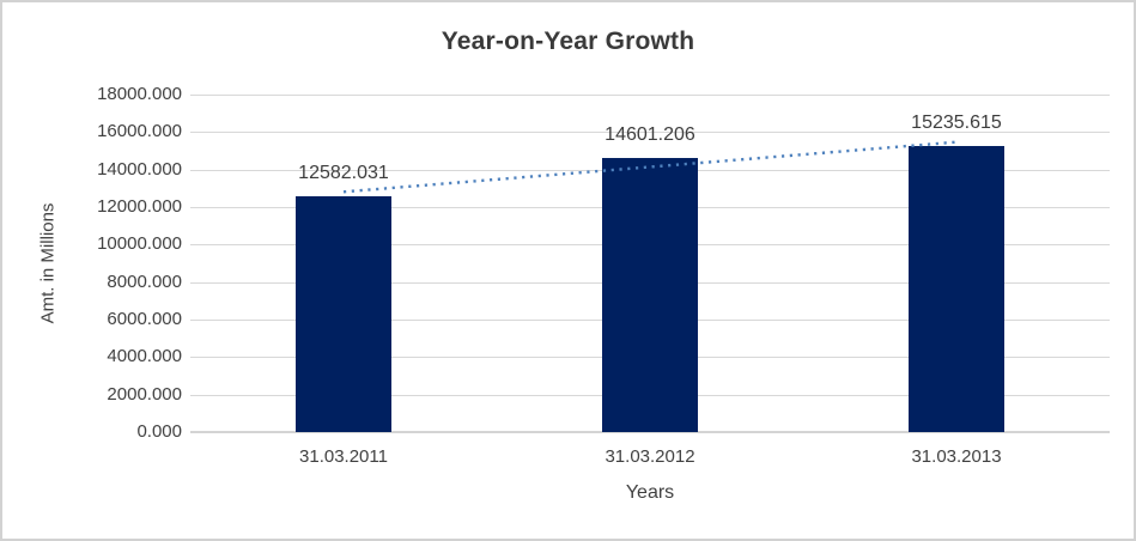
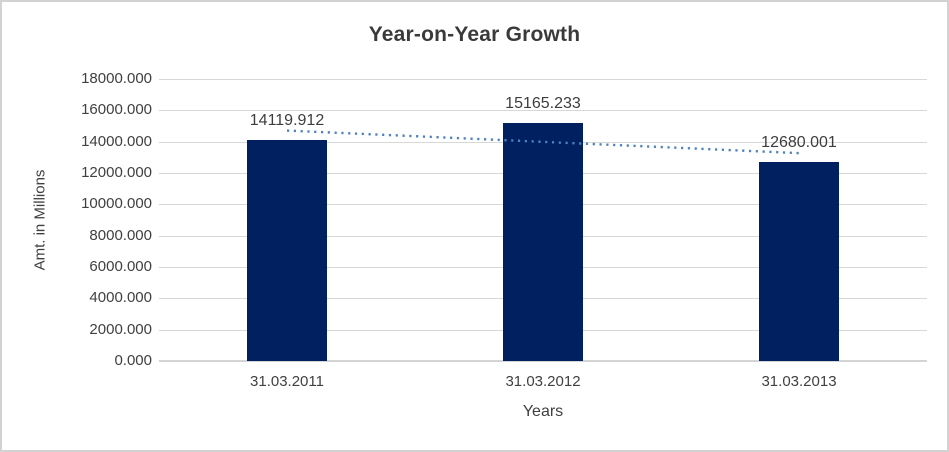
31.03.2011: 12582.031 -> 14119.912
31.03.2012: 14601.206 -> 15165.233
31.03.2013: 15235.615 -> 12680.001
